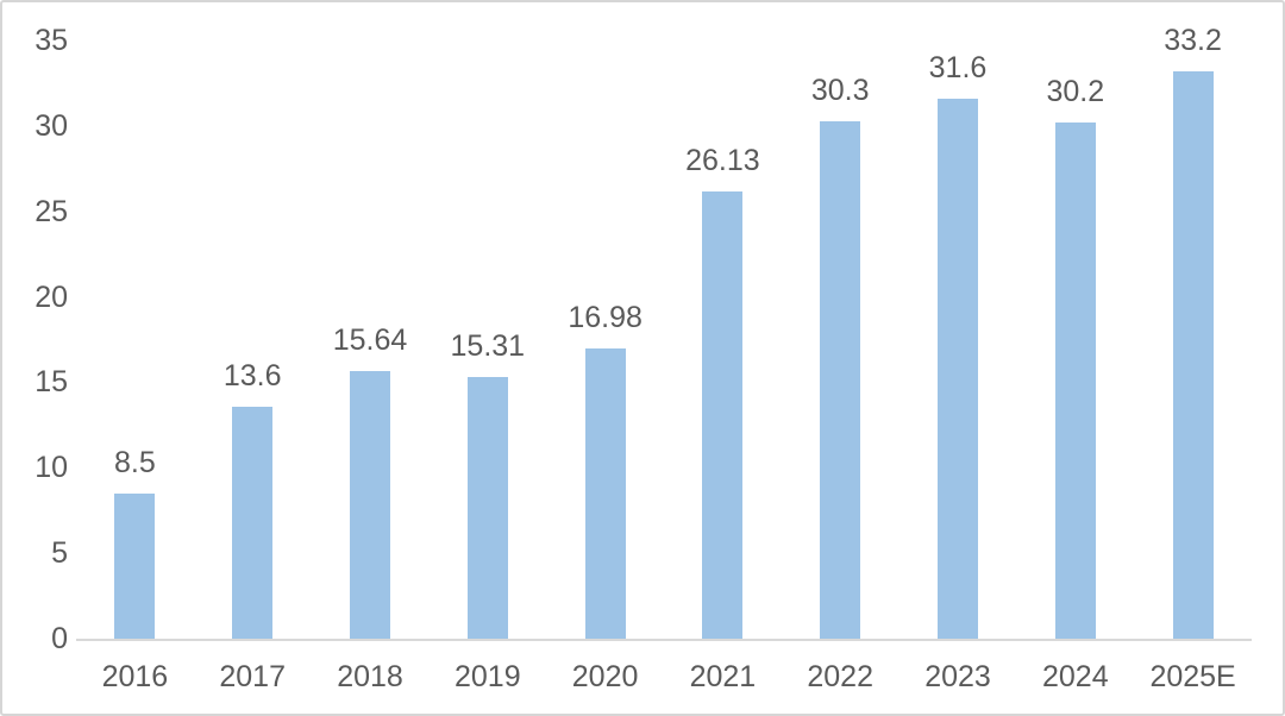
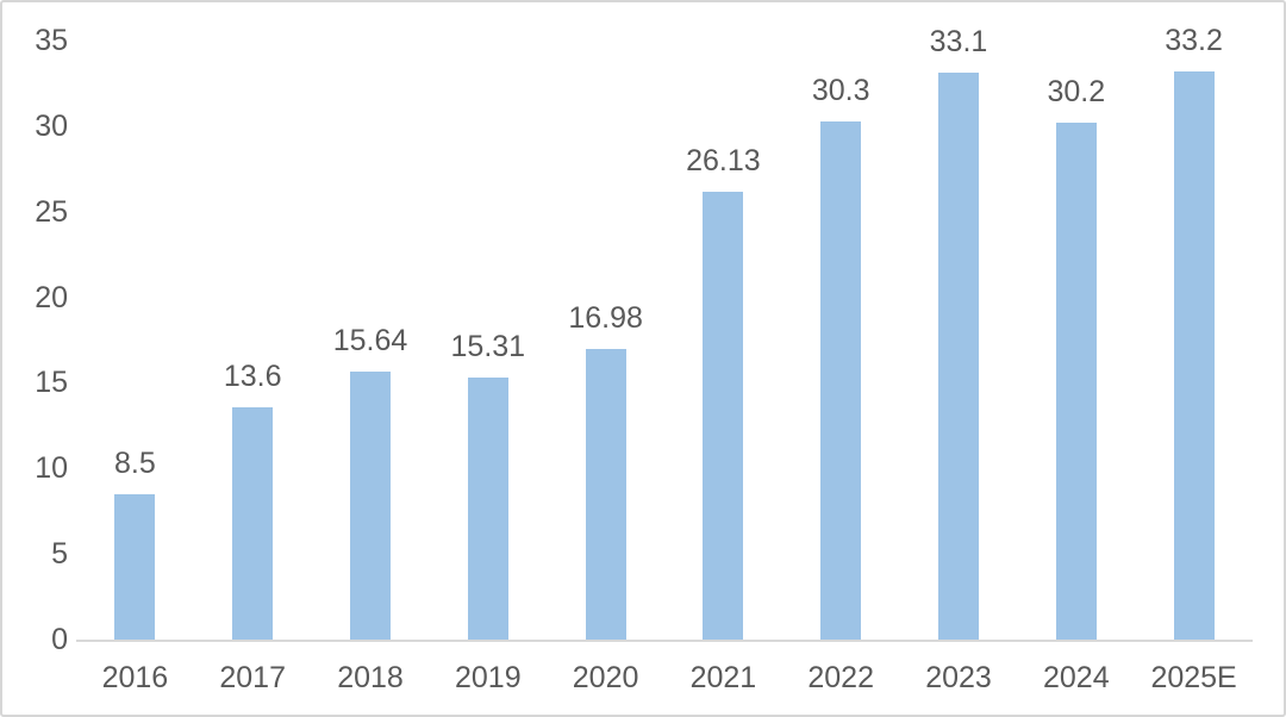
2023: 31.6 -> 33.1
